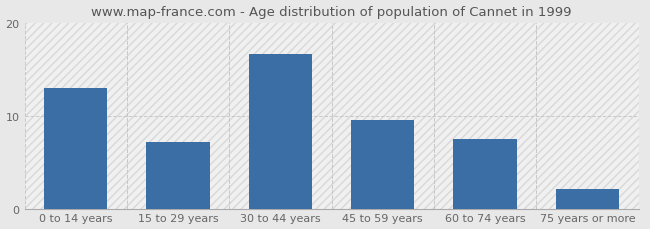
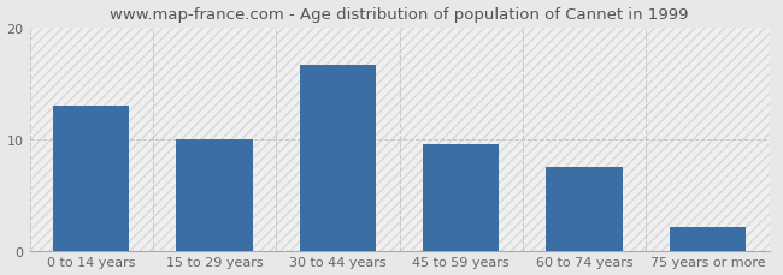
15 to 29 years: 7.2 -> 10.0
